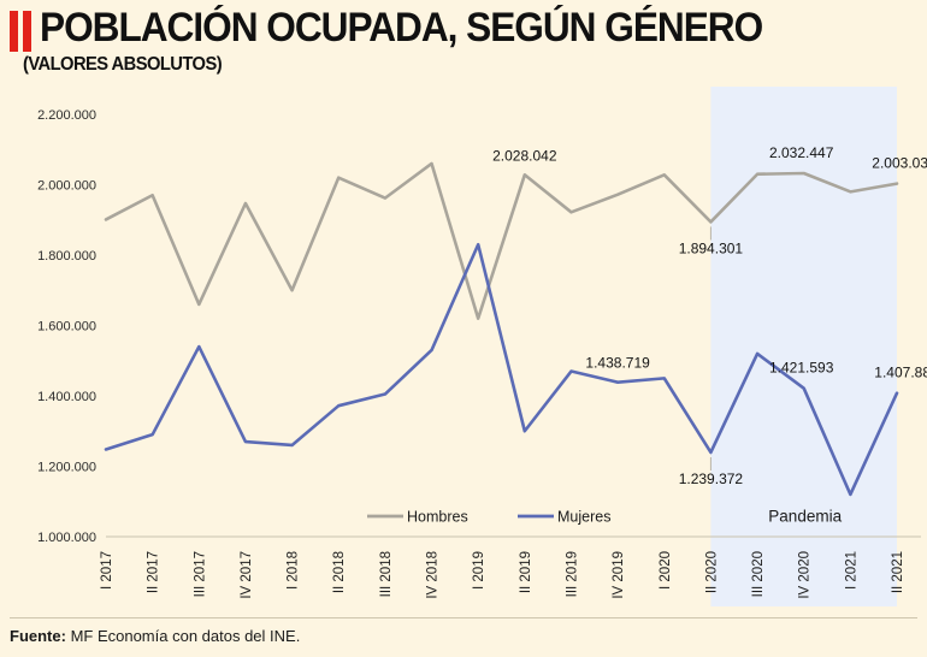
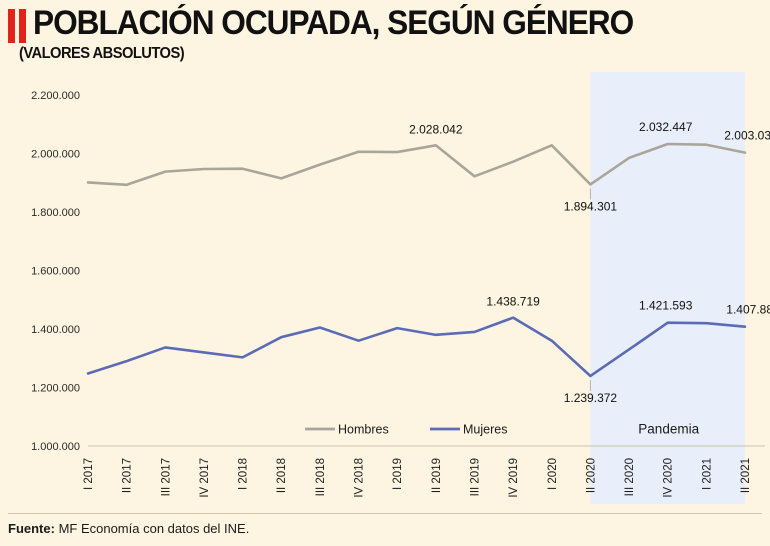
Hombres/II 2017: 1970000 -> 1890000
Hombres/III 2017: 1660000 -> 1940000
Mujeres/III 2017: 1540000 -> 1340000
Mujeres/IV 2017: 1270000 -> 1320000
Hombres/I 2018: 1700000 -> 1950000
Mujeres/I 2018: 1260000 -> 1300000
Hombres/II 2018: 2020000 -> 1920000
Hombres/IV 2018: 2060000 -> 2010000
Mujeres/IV 2018: 1530000 -> 1360000
Hombres/I 2019: 1620000 -> 2000000
Mujeres/I 2019: 1830000 -> 1400000
Mujeres/II 2019: 1300000 -> 1380000
Mujeres/III 2019: 1470000 -> 1390000
Mujeres/I 2020: 1450000 -> 1360000
Hombres/III 2020: 2030000 -> 1980000
Mujeres/III 2020: 1520000 -> 1330000
Hombres/I 2021: 1980000 -> 2030000
Mujeres/I 2021: 1120000 -> 1420000
